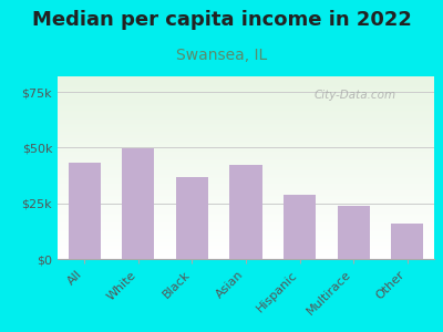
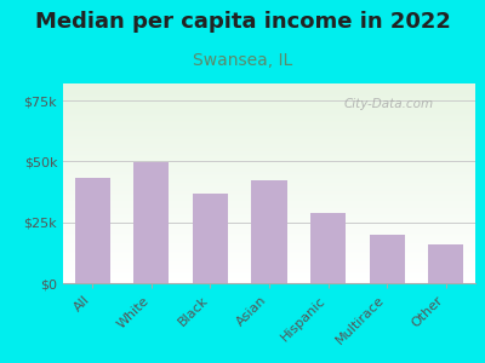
Multirace: $24.0k -> $20.0k
